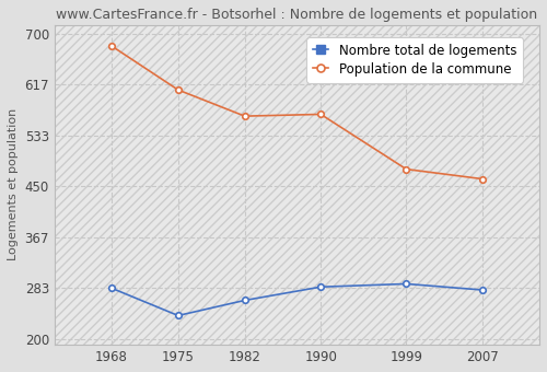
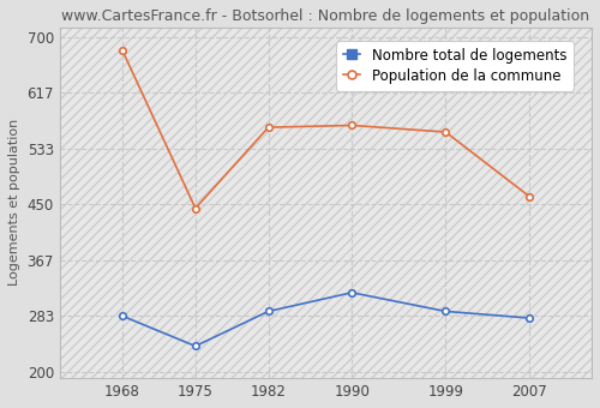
Population de la commune/1975: 608 -> 444
Nombre total de logements/1982: 263 -> 290
Nombre total de logements/1990: 285 -> 318
Population de la commune/1999: 478 -> 558
